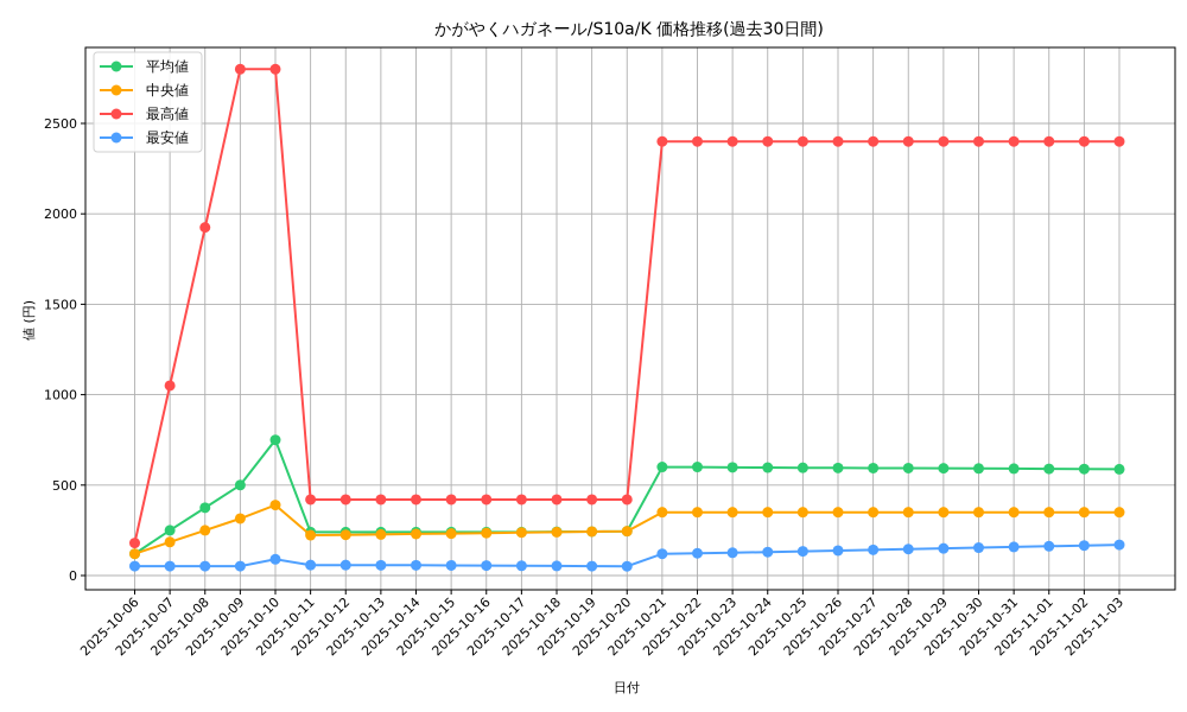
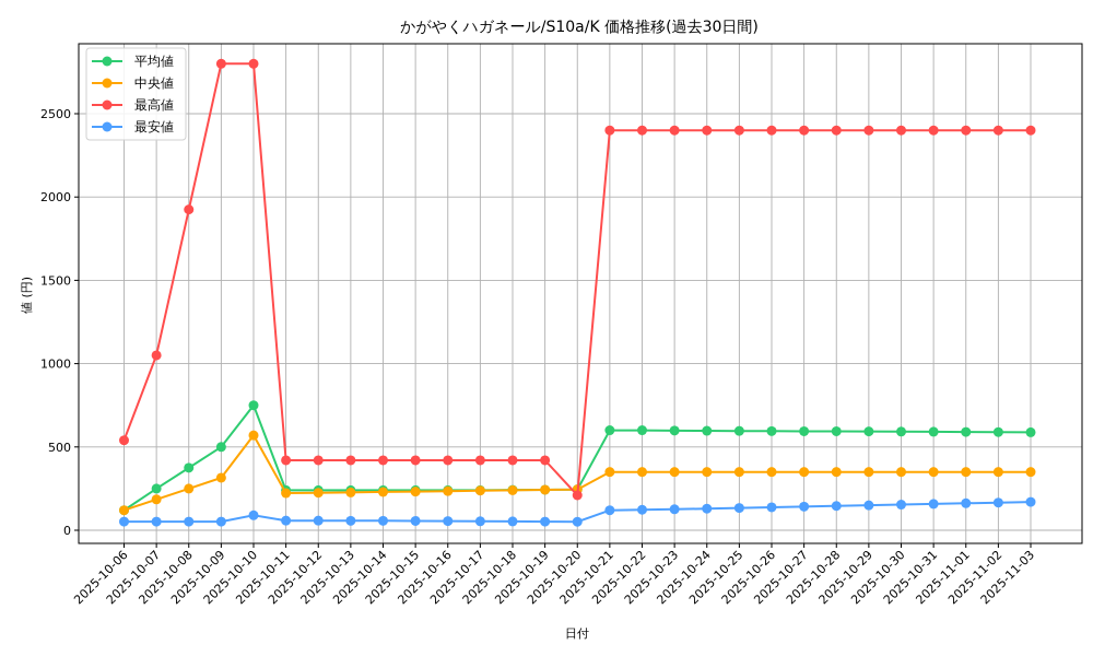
最高値/2025-10-06: 180 -> 540
中央値/2025-10-10: 390 -> 570
最高値/2025-10-20: 420 -> 210
